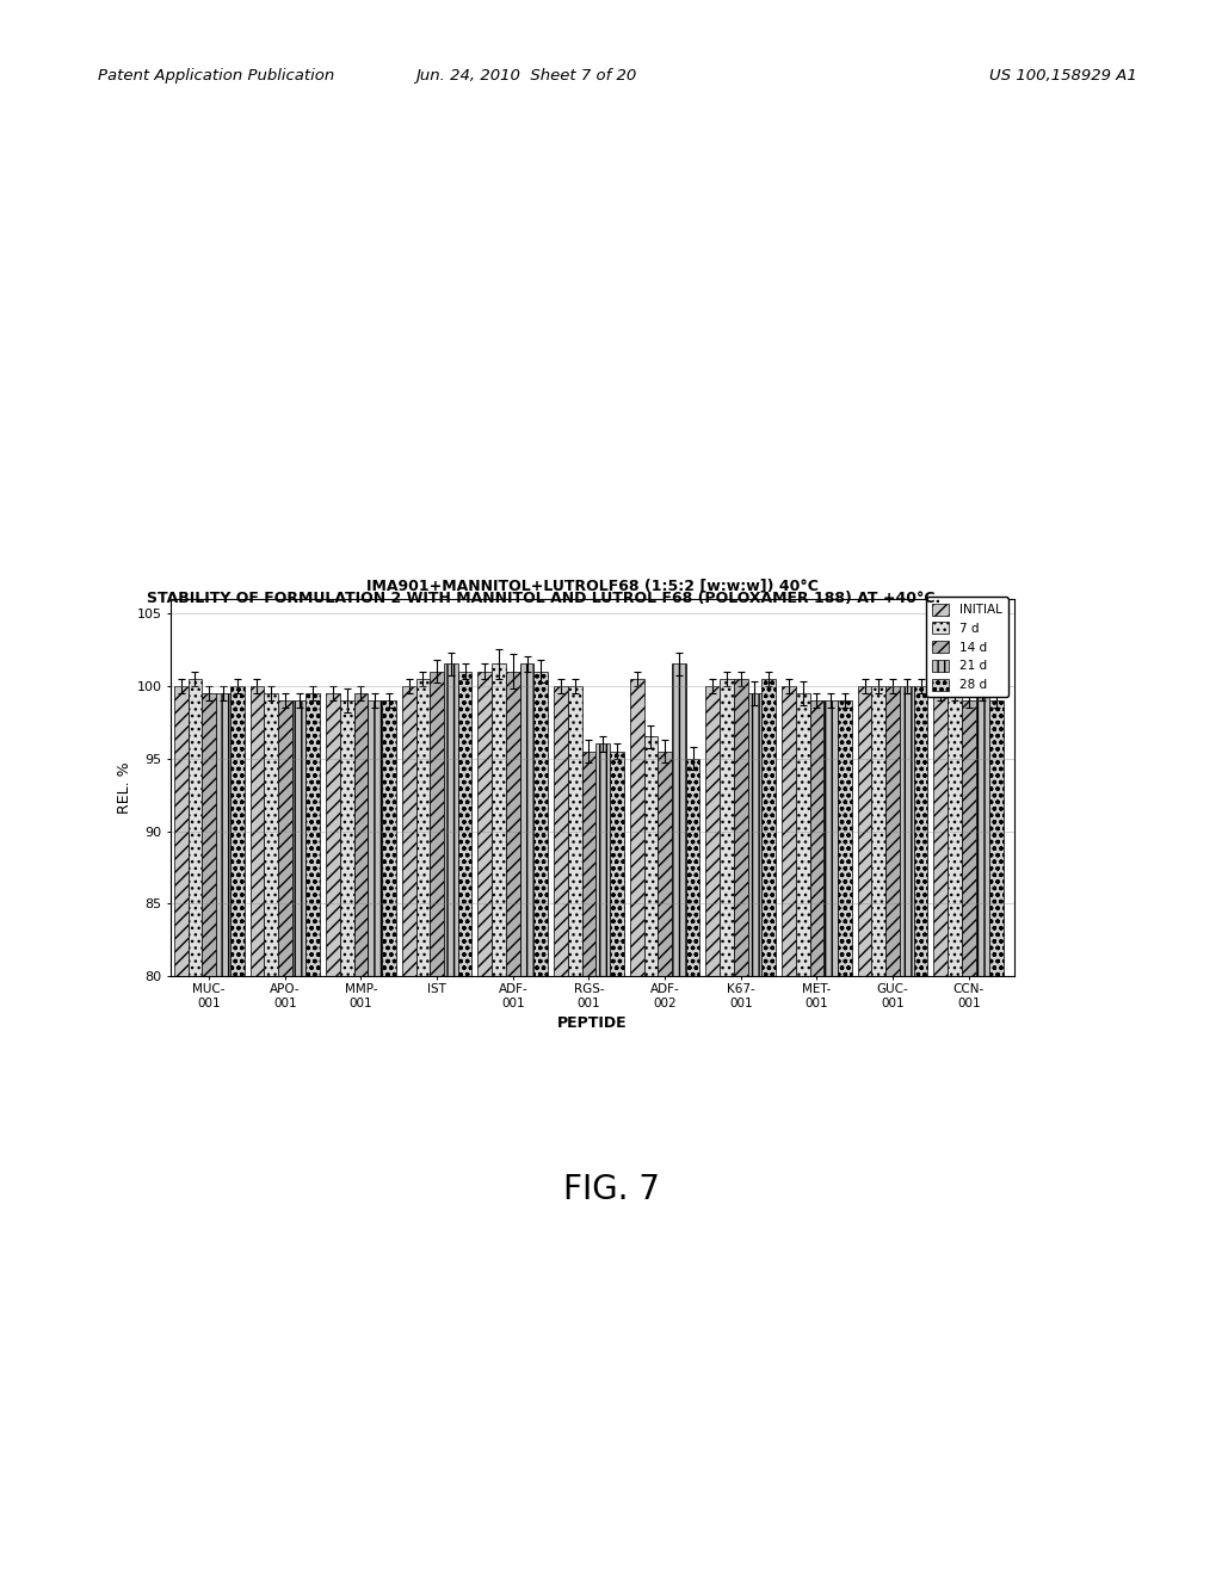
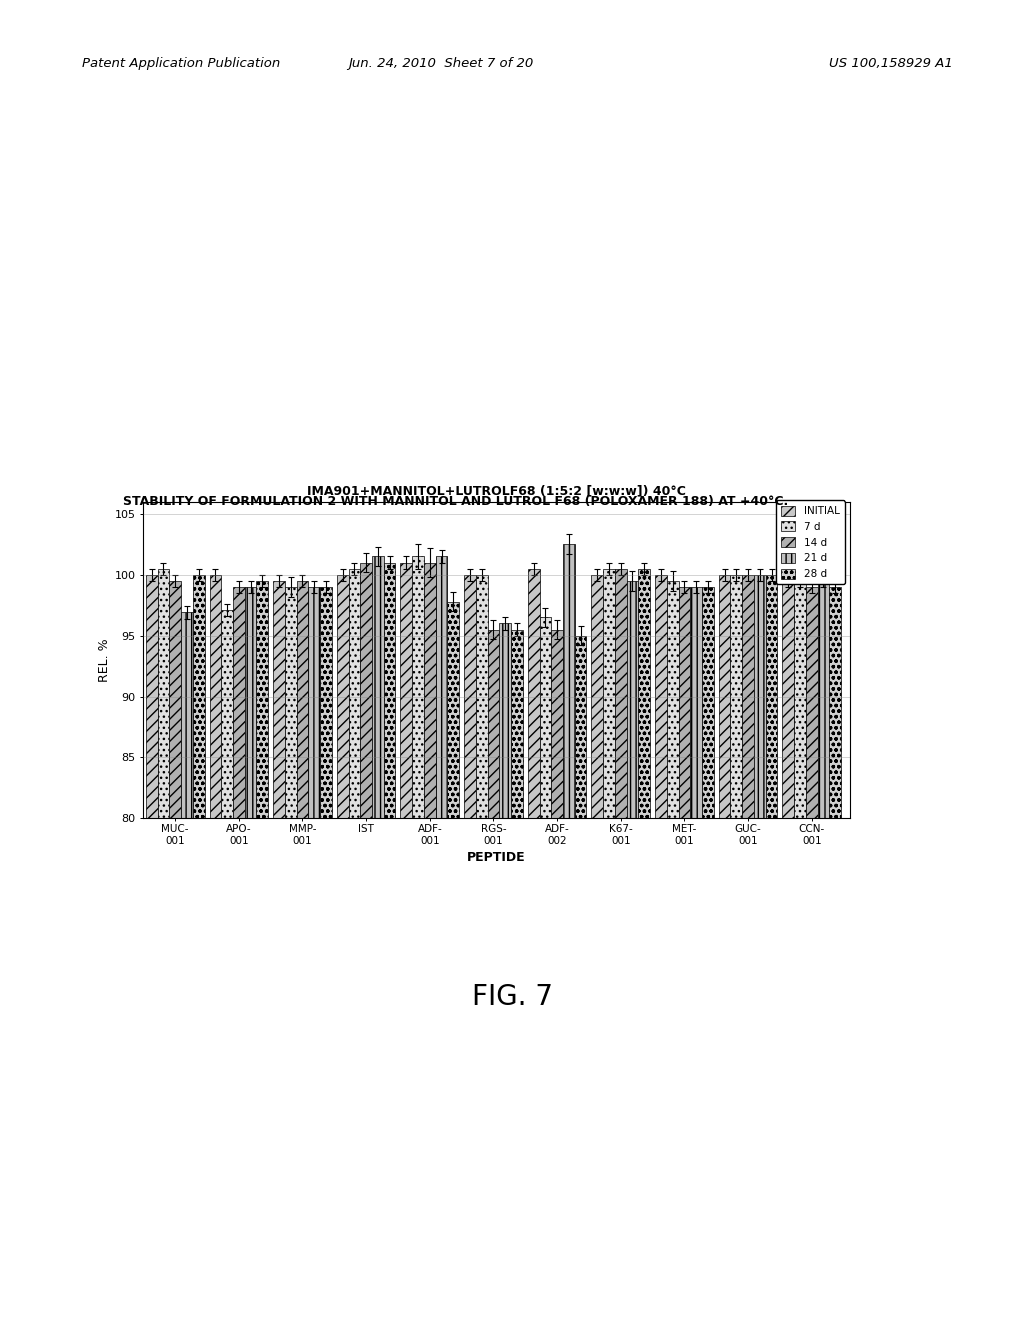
21 d/MUC- 001: 99.5 -> 96.9
7 d/APO- 001: 99.5 -> 97.1
28 d/ADF- 001: 101.0 -> 97.8
21 d/ADF- 002: 101.5 -> 102.5
